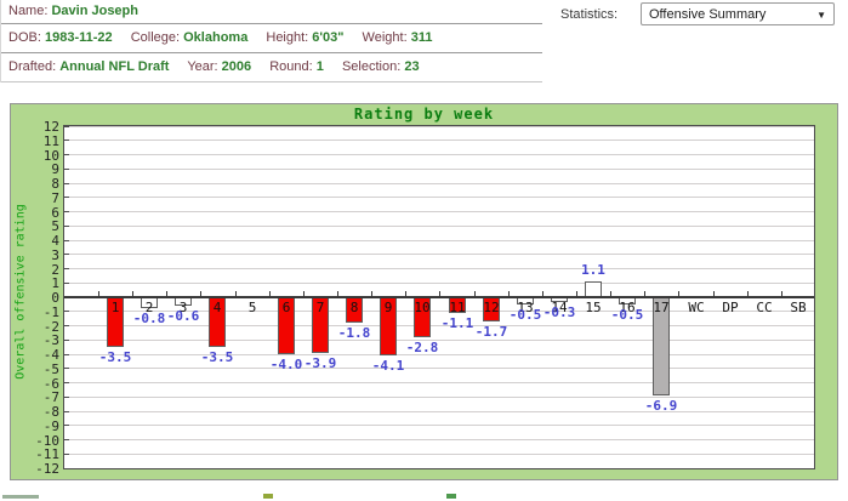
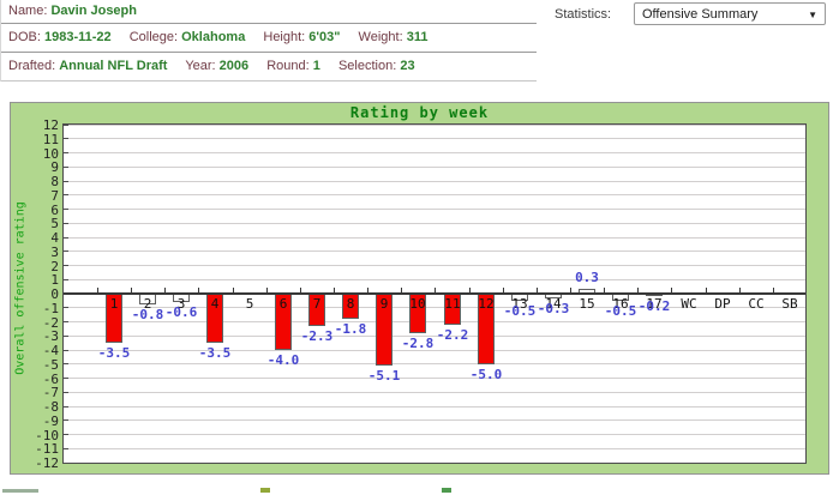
7: -3.9 -> -2.3
9: -4.1 -> -5.1
11: -1.1 -> -2.2
12: -1.7 -> -5.0
15: 1.1 -> 0.3
17: -6.9 -> -0.2
